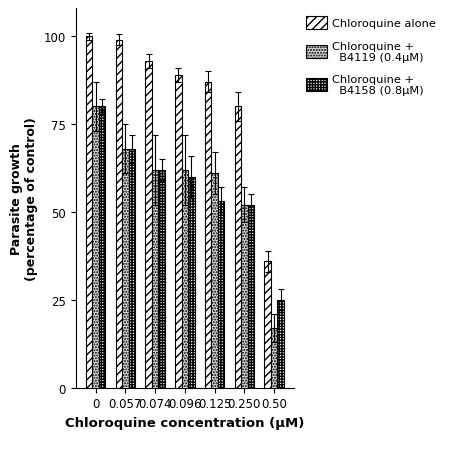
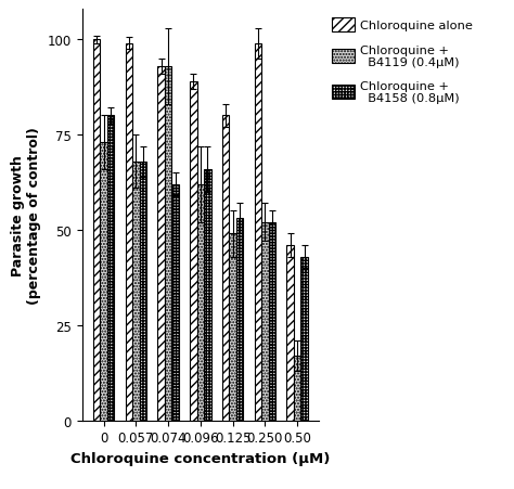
Chloroquine + B4119 (0.4μM)/0: 80 -> 73
Chloroquine + B4119 (0.4μM)/0.074: 62 -> 93
Chloroquine + B4158 (0.8μM)/0.096: 60 -> 66
Chloroquine alone/0.125: 87 -> 80
Chloroquine + B4119 (0.4μM)/0.125: 61 -> 49
Chloroquine alone/0.250: 80 -> 99
Chloroquine alone/0.50: 36 -> 46
Chloroquine + B4158 (0.8μM)/0.50: 25 -> 43
